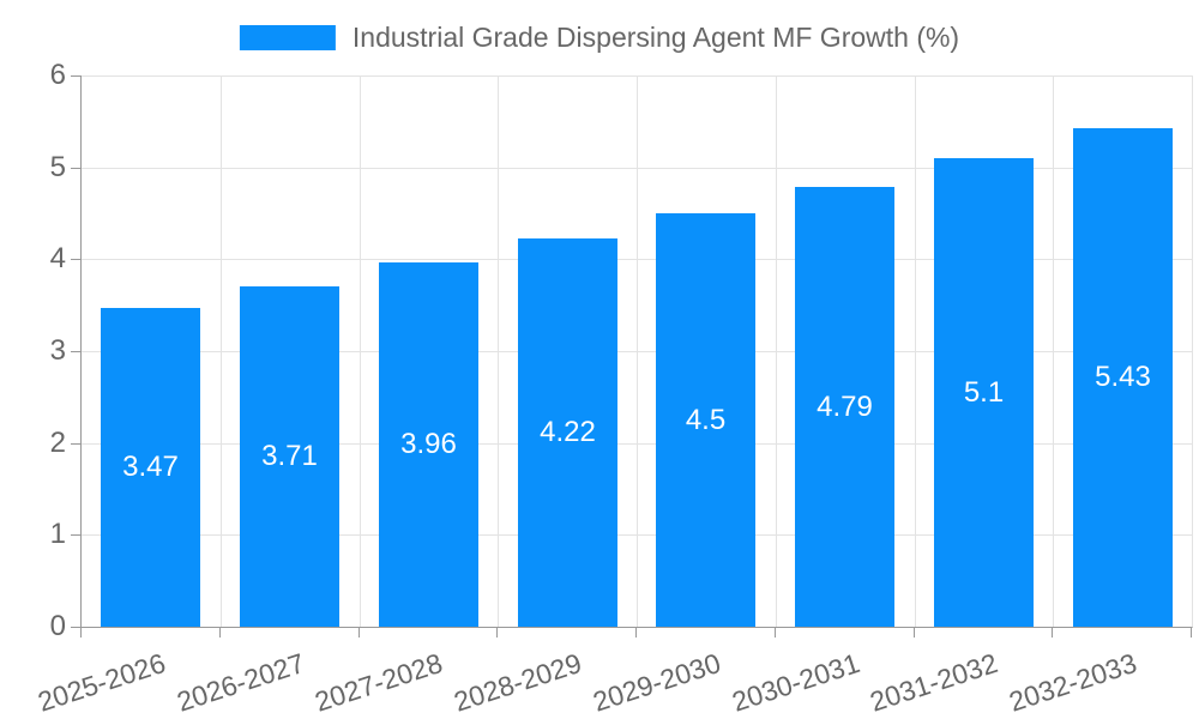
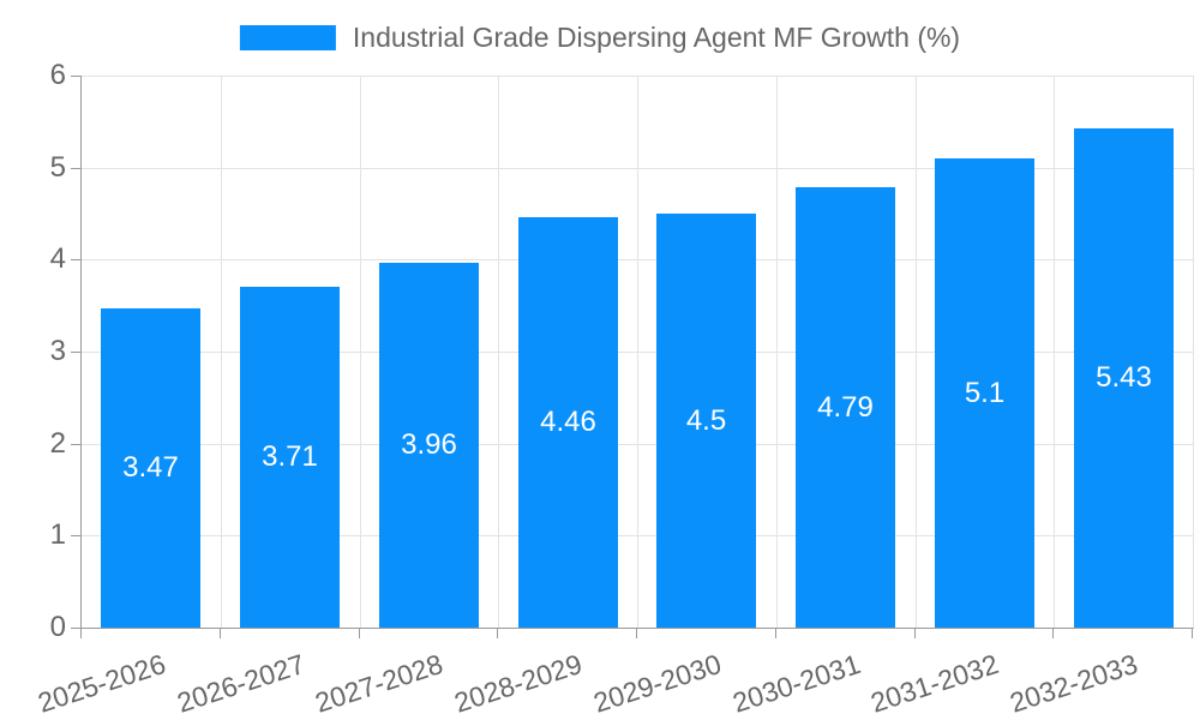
2028-2029: 4.22 -> 4.46
